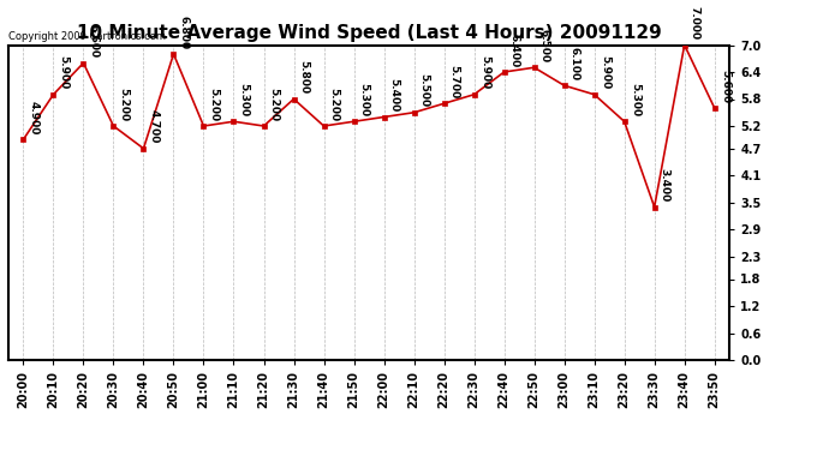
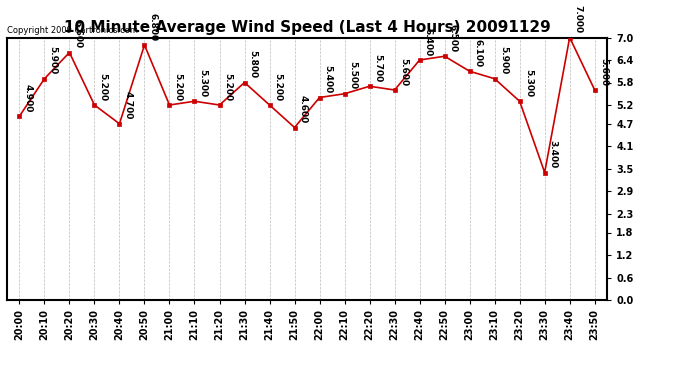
21:50: 5.300 -> 4.600
22:30: 5.900 -> 5.600
